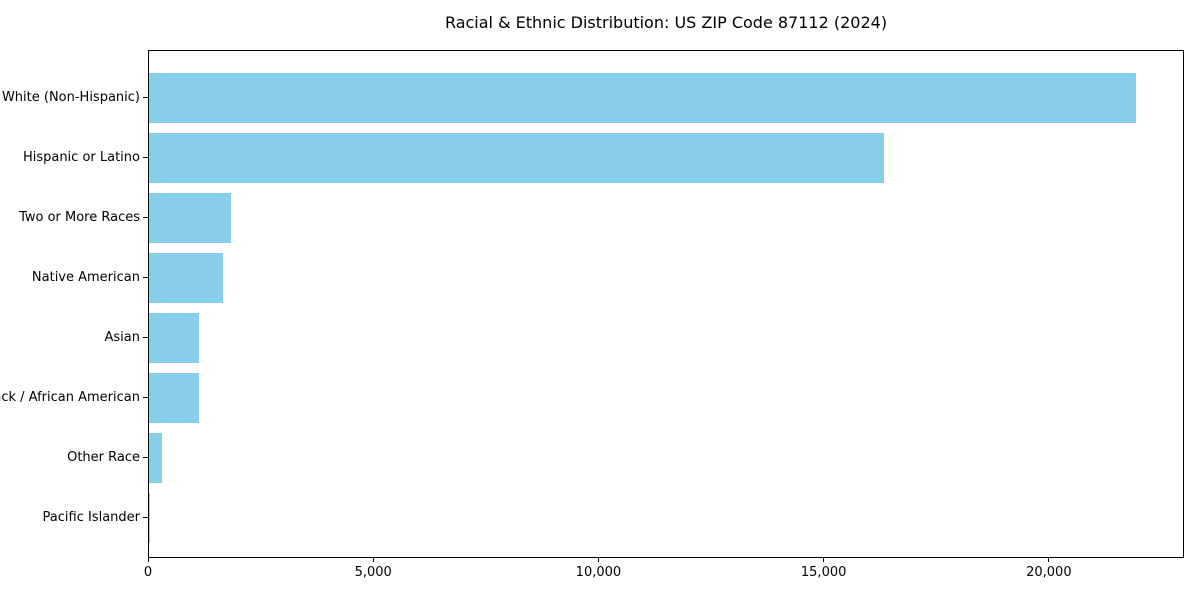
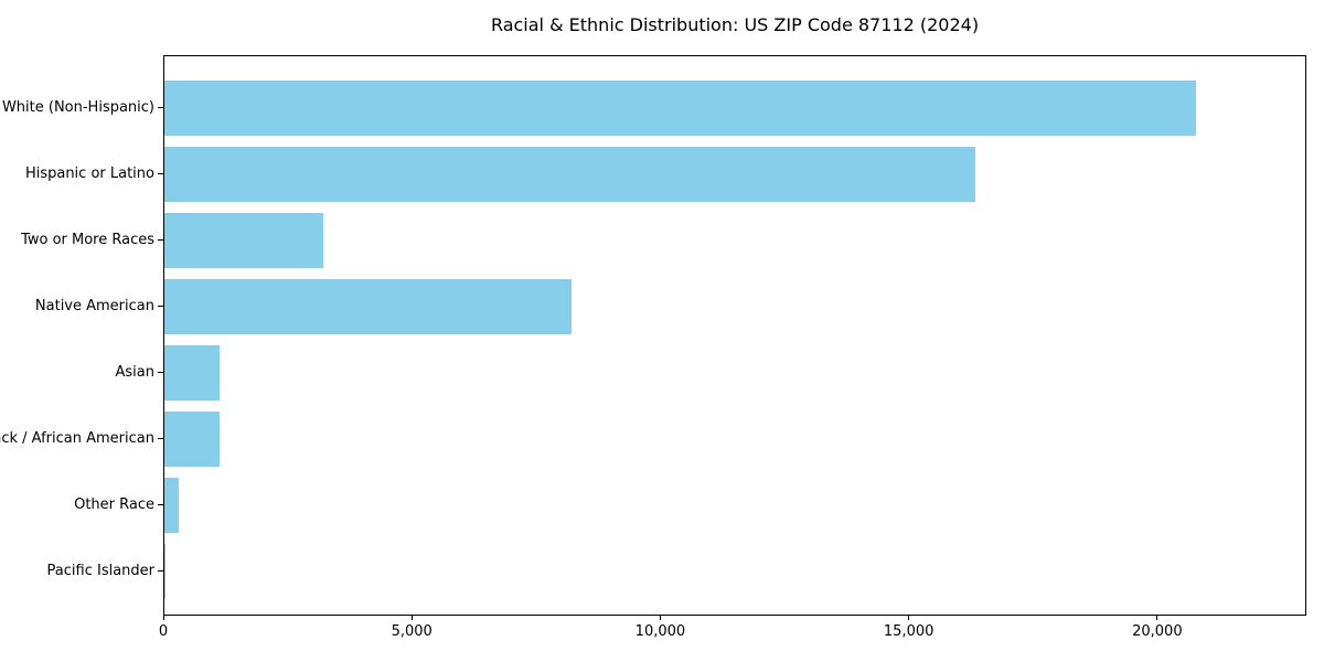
White (Non-Hispanic): 22000 -> 20800
Two or More Races: 1800 -> 3200
Native American: 1600 -> 8200
